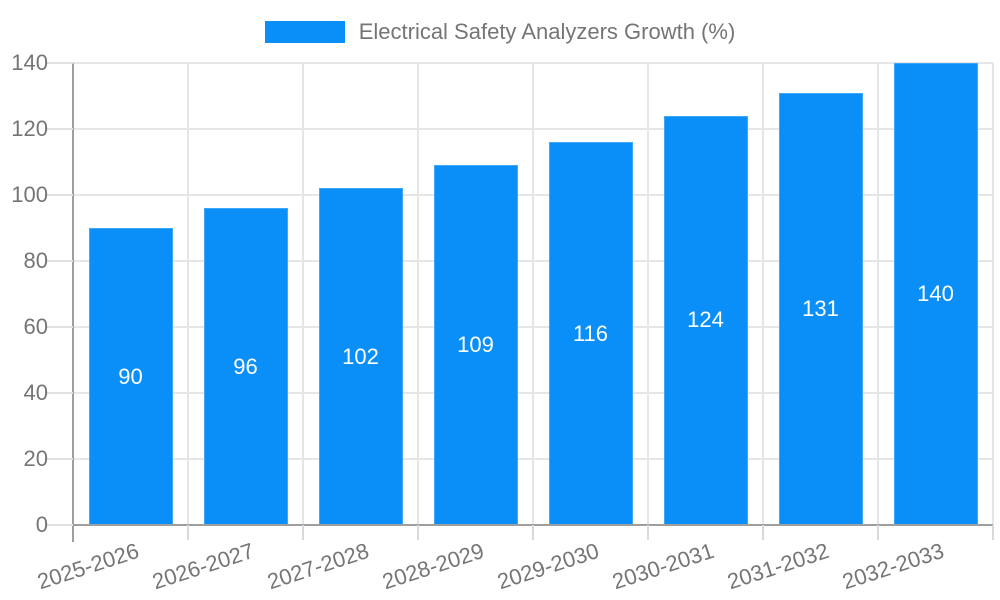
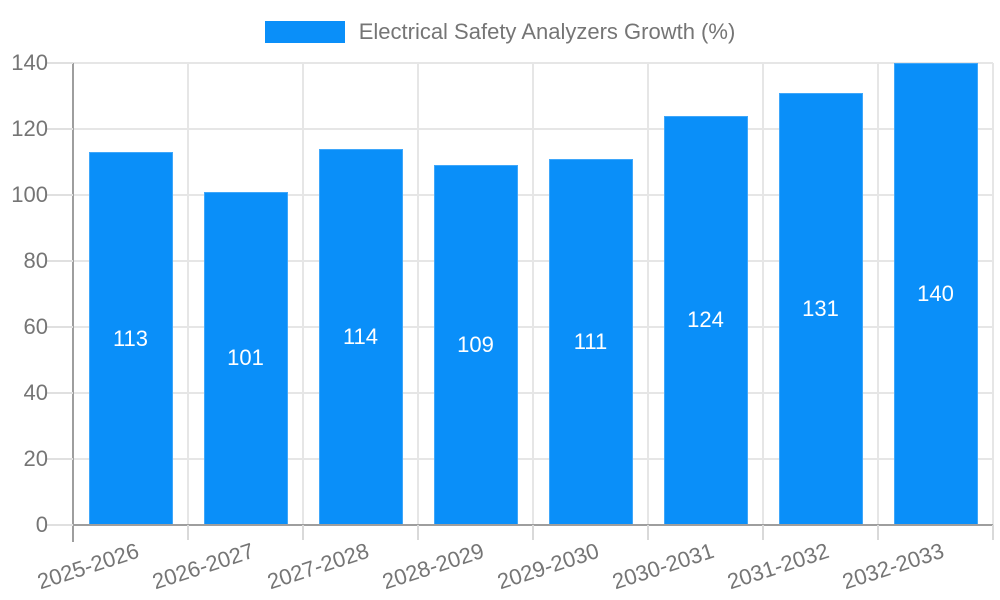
2025-2026: 90 -> 113
2026-2027: 96 -> 101
2027-2028: 102 -> 114
2029-2030: 116 -> 111
